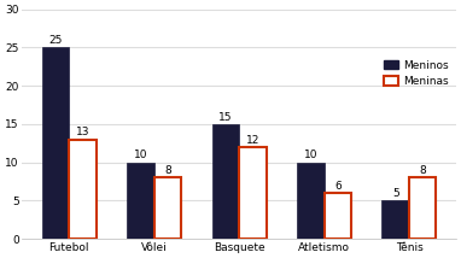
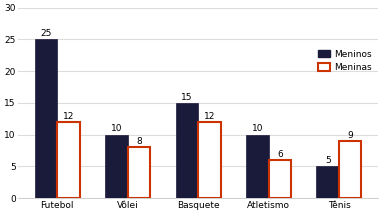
Meninas/Futebol: 13 -> 12
Meninas/Tênis: 8 -> 9
